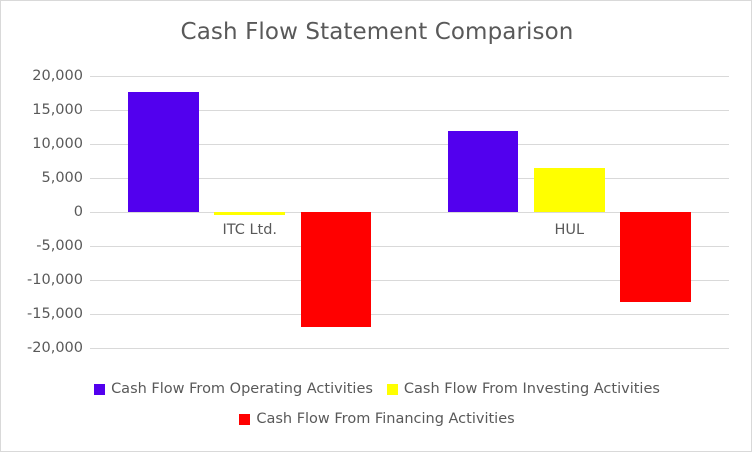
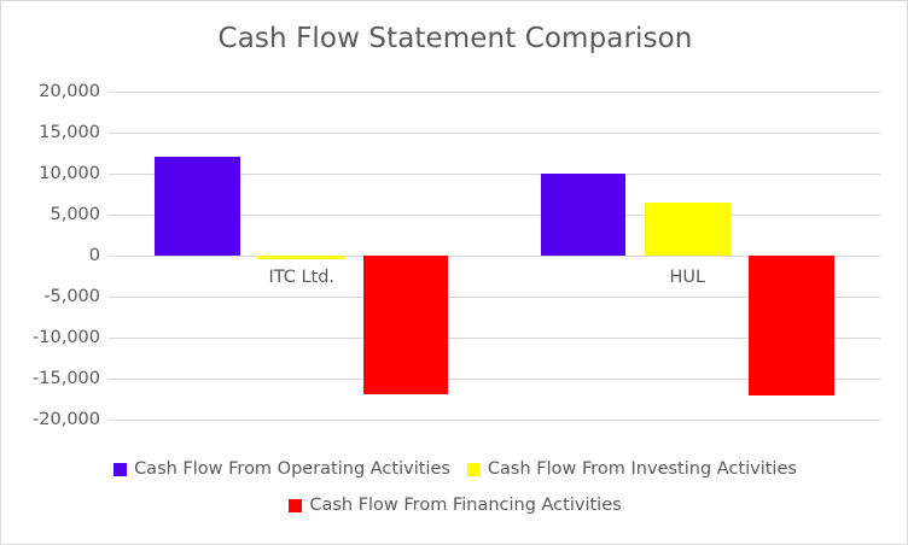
Cash Flow From Operating Activities/ITC Ltd.: 18000 -> 12000
Cash Flow From Operating Activities/HUL: 12000 -> 10000
Cash Flow From Financing Activities/HUL: -13000 -> -17000
